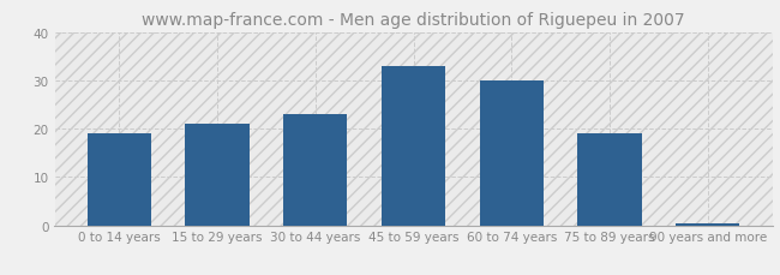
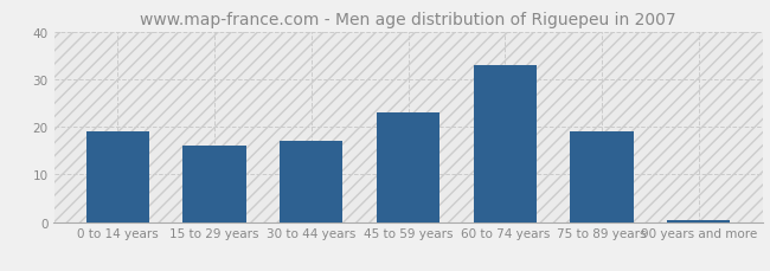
15 to 29 years: 21.0 -> 16.0
30 to 44 years: 23.0 -> 17.0
45 to 59 years: 33.0 -> 23.0
60 to 74 years: 30.0 -> 33.0
